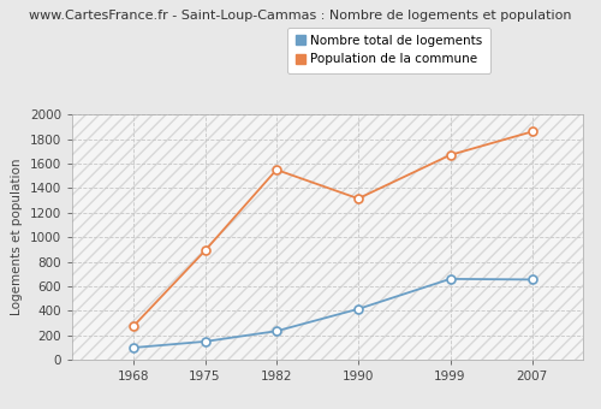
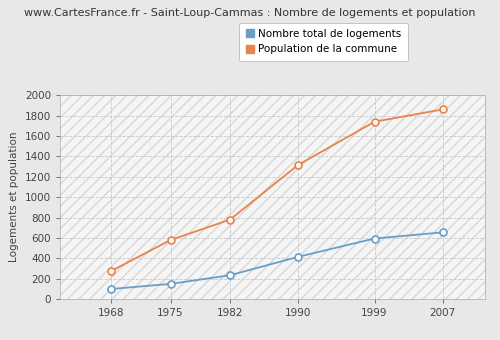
Population de la commune/1975: 890 -> 580
Population de la commune/1982: 1550 -> 780
Nombre total de logements/1999: 660 -> 600
Population de la commune/1999: 1670 -> 1740
